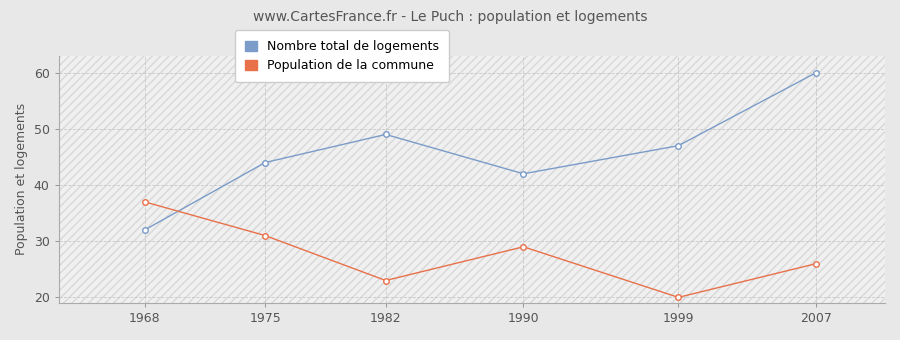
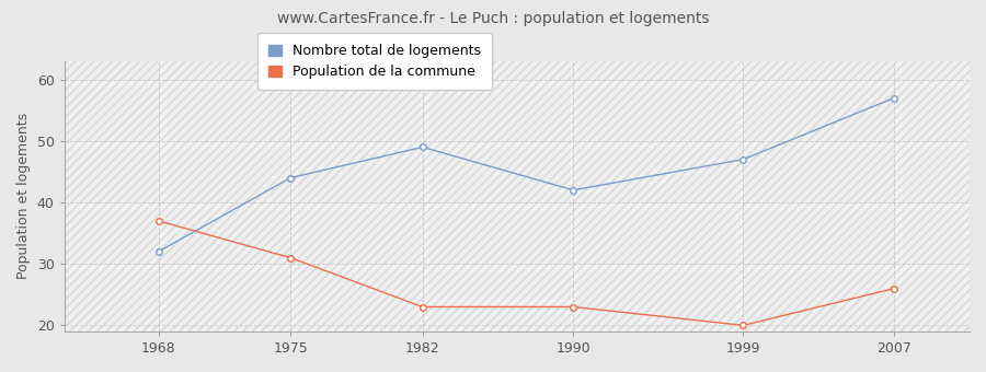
Population de la commune/1990: 29 -> 23
Nombre total de logements/2007: 60 -> 57
